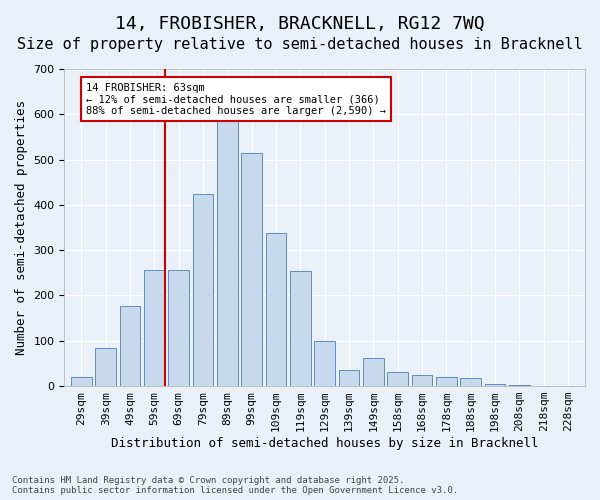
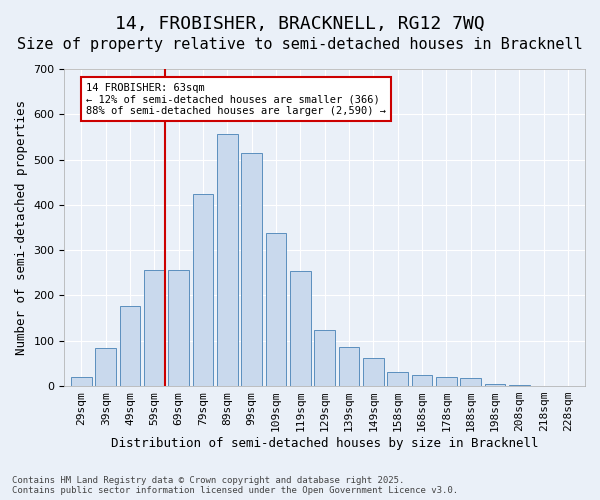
89sqm: 590 -> 557
129sqm: 100 -> 124
139sqm: 35 -> 86
